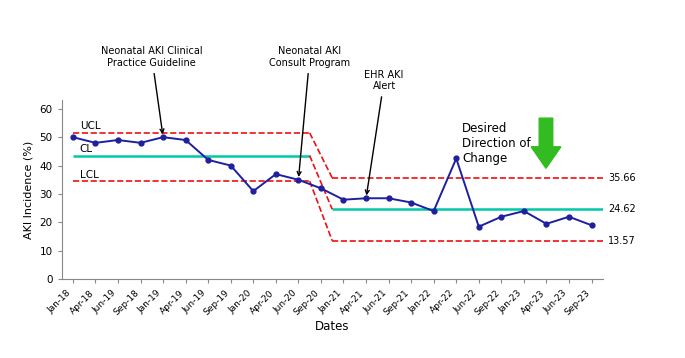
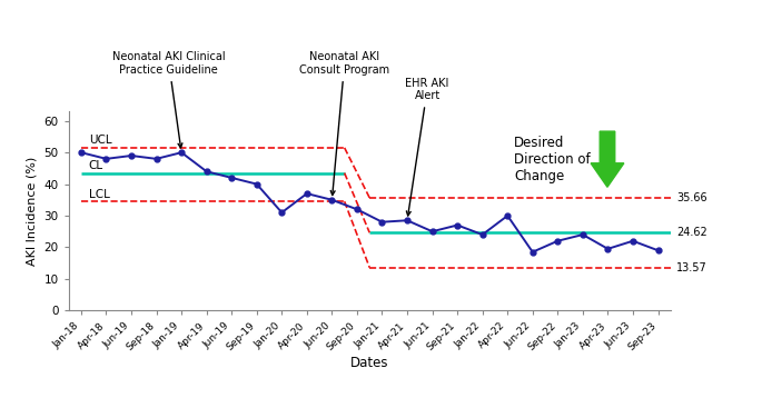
Apr-19: 49.0 -> 44.0
Jun-21: 28.5 -> 25.0
Apr-22: 42.5 -> 30.0
